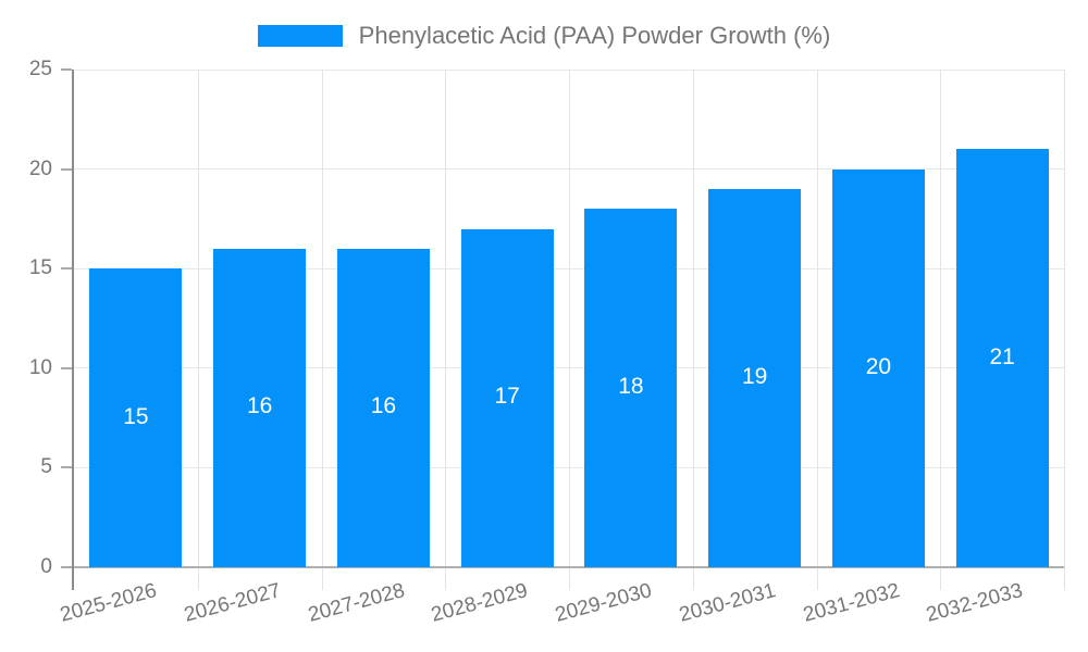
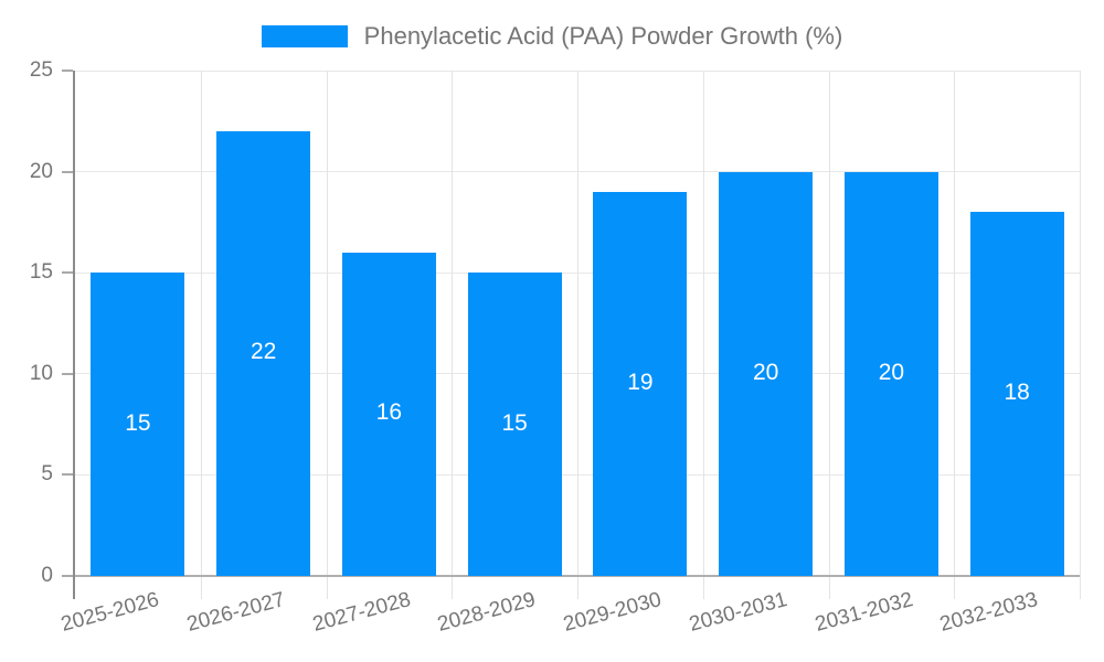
2026-2027: 16 -> 22
2028-2029: 17 -> 15
2029-2030: 18 -> 19
2030-2031: 19 -> 20
2032-2033: 21 -> 18
